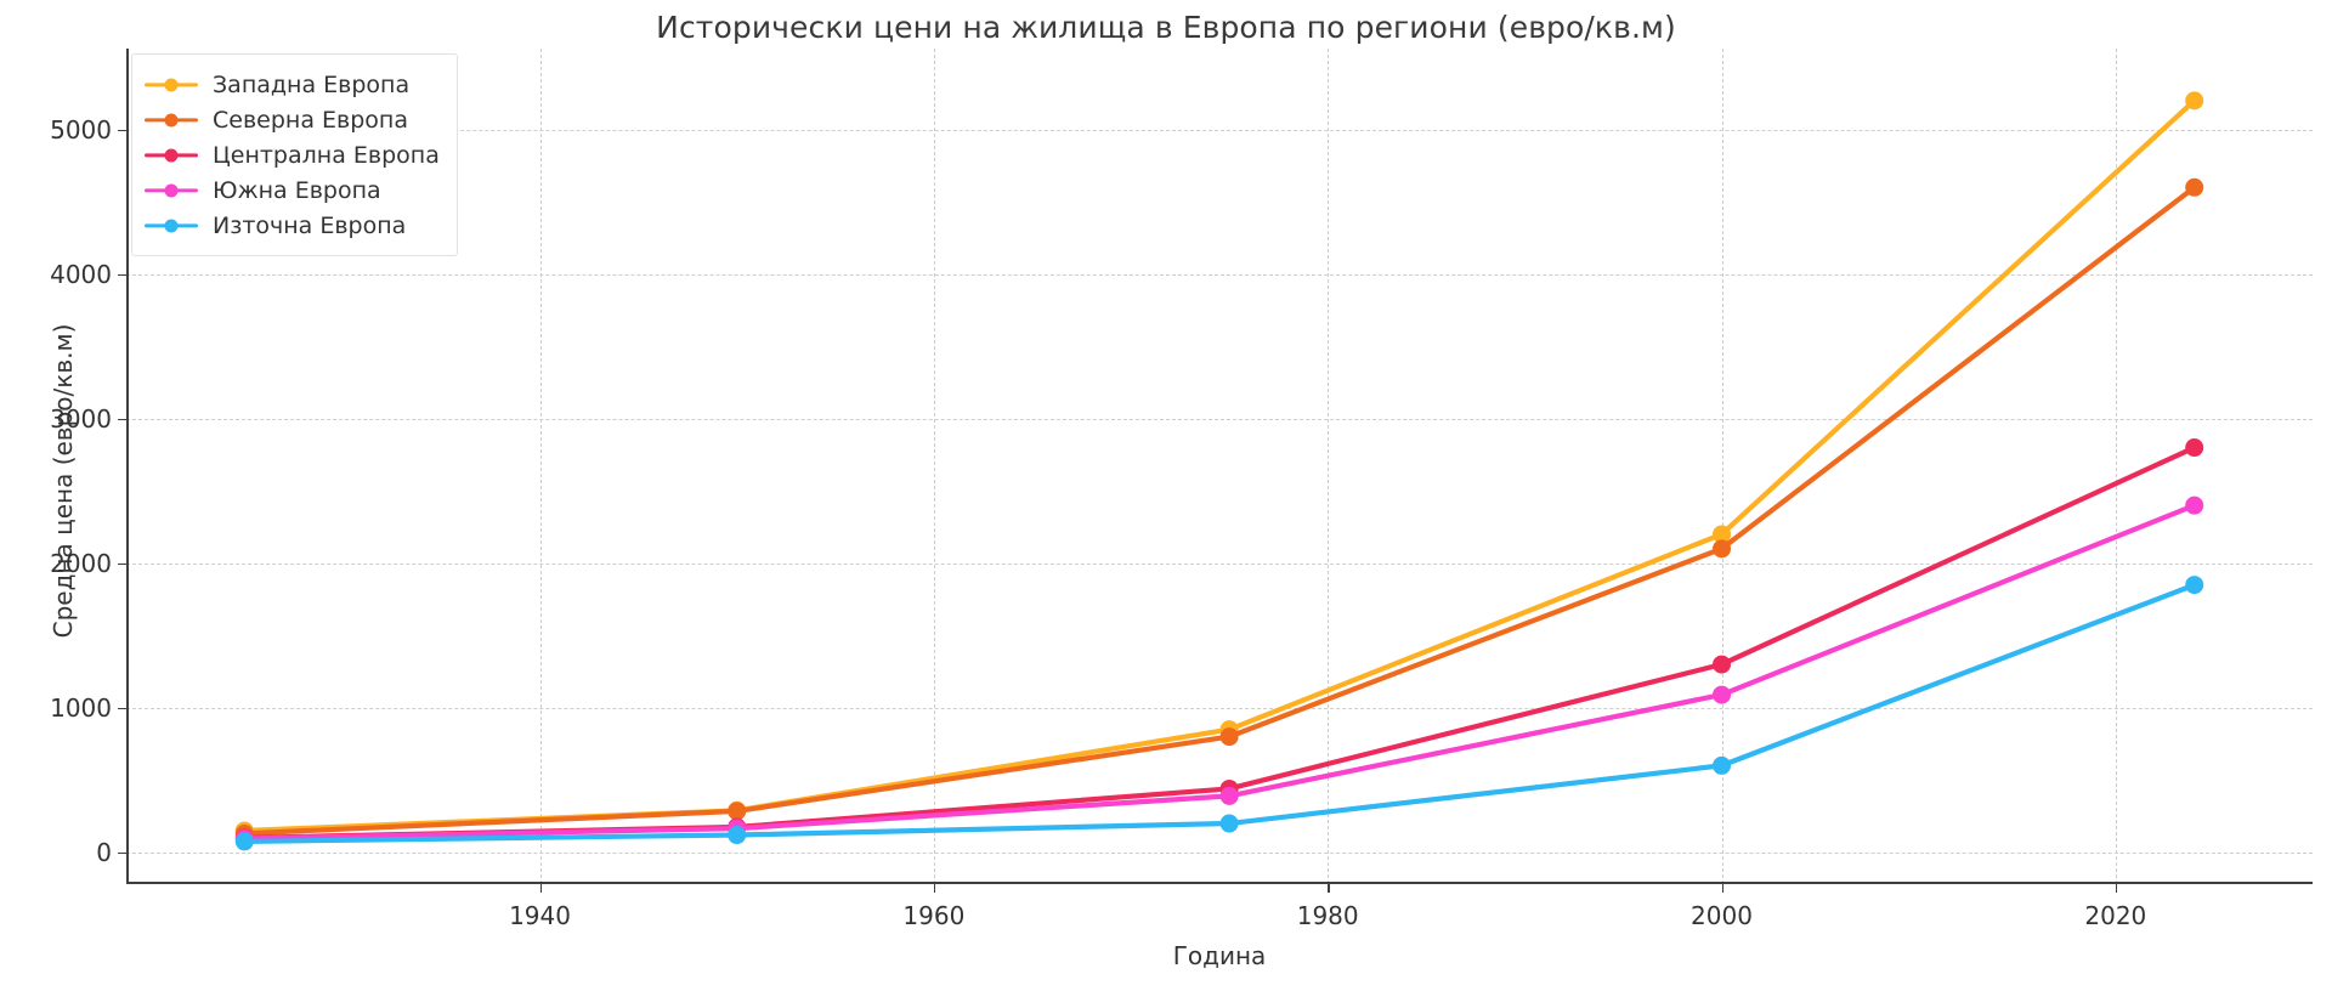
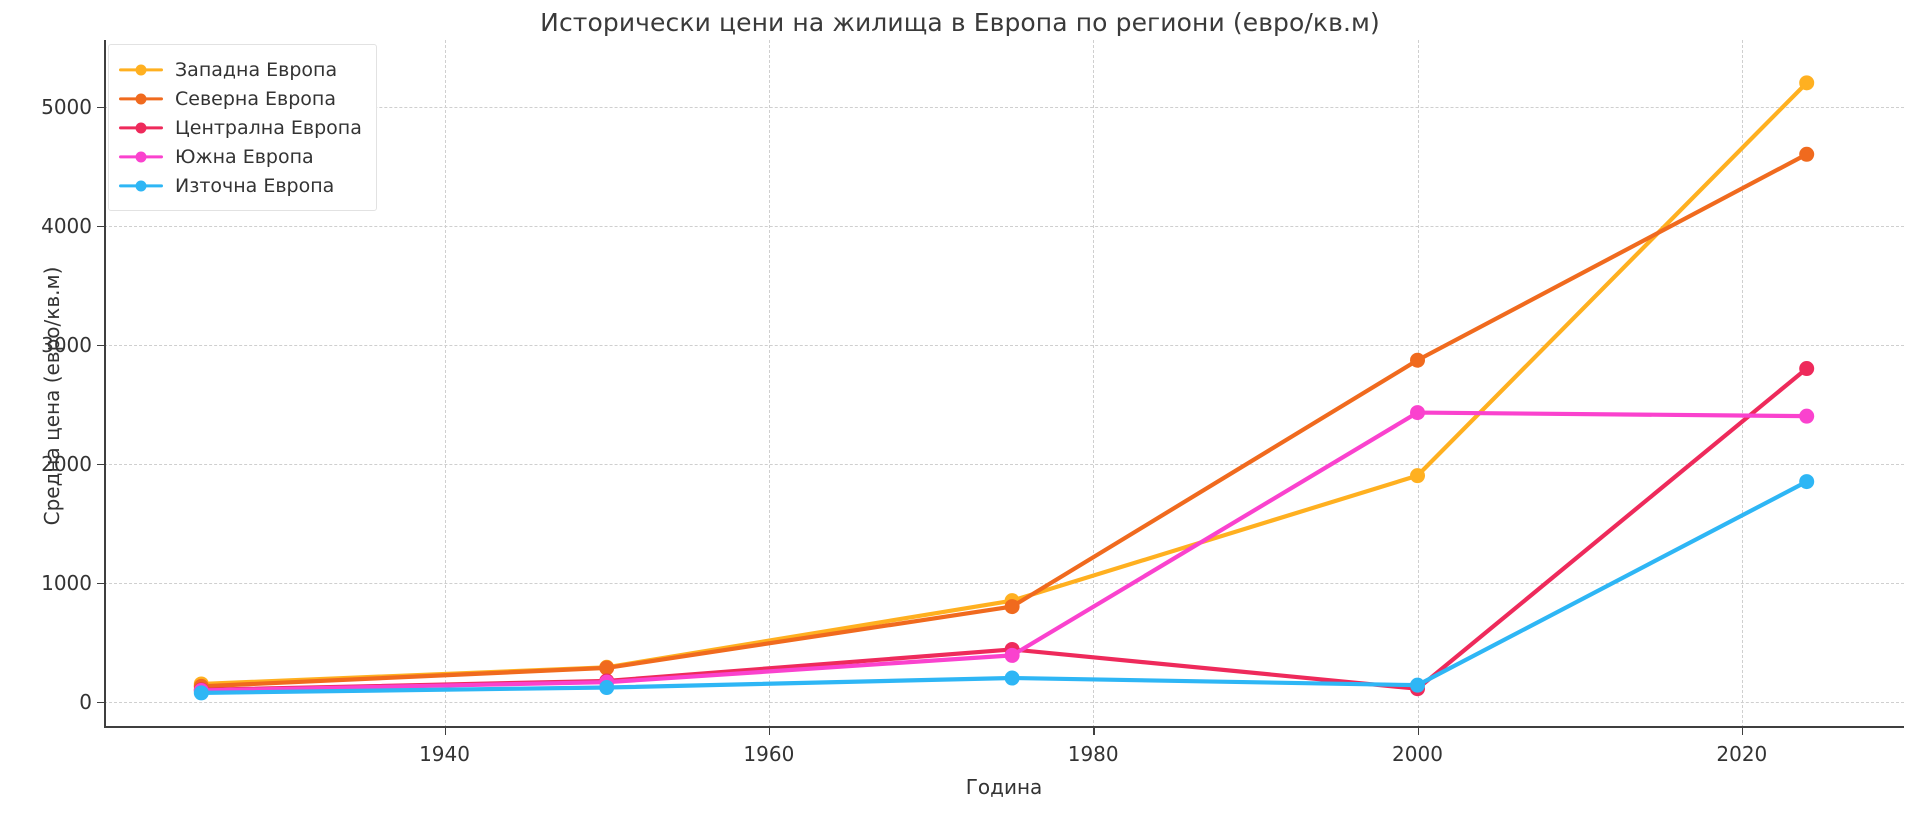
Западна Европа/2000: 2200 -> 1900
Северна Европа/2000: 2100 -> 2870
Централна Европа/2000: 1300 -> 110
Южна Европа/2000: 1090 -> 2430
Източна Европа/2000: 600 -> 140
